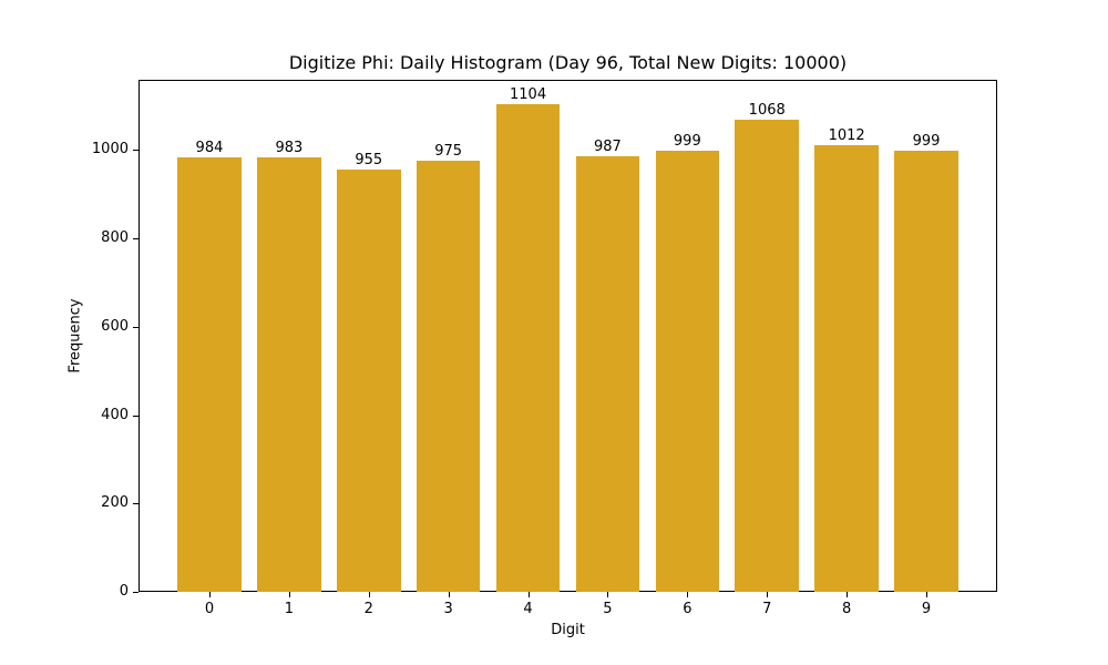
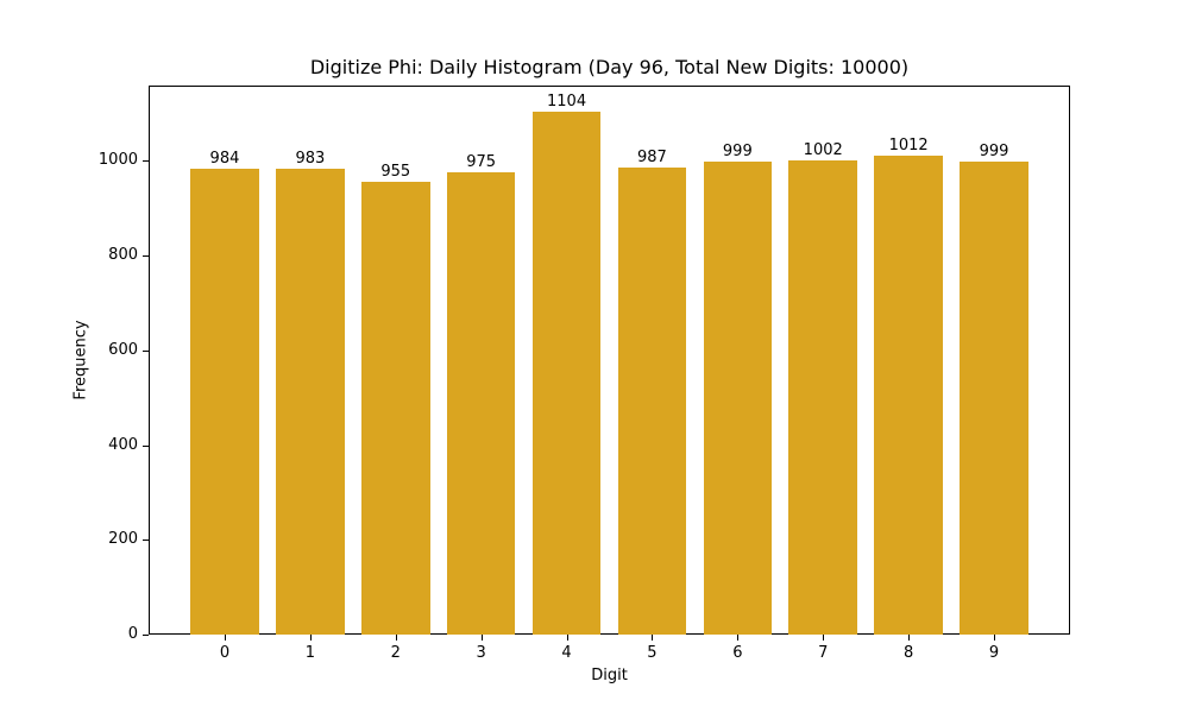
7: 1068 -> 1002
